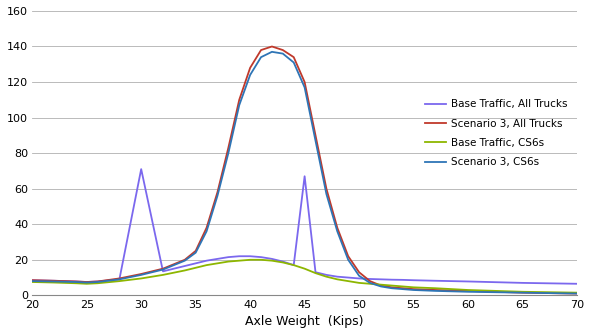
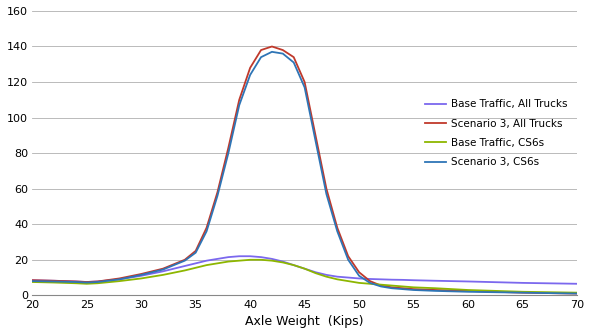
Base Traffic, All Trucks/30: 71 -> 11
Base Traffic, All Trucks/45: 67 -> 15
